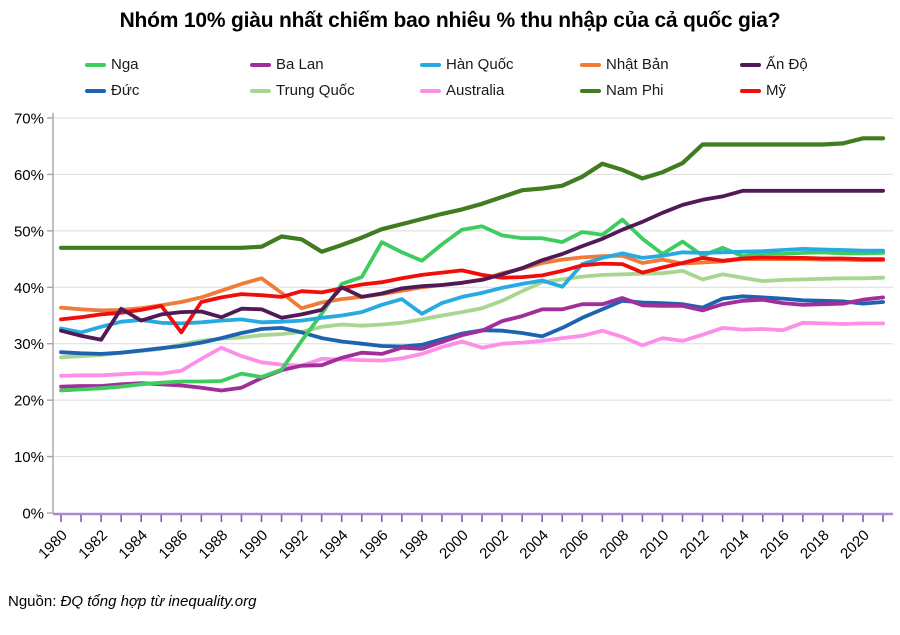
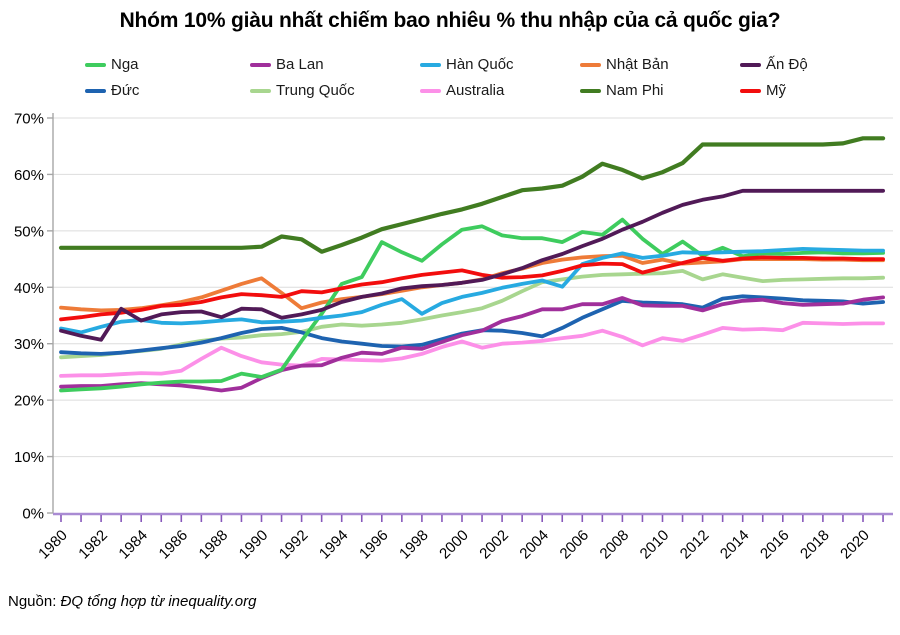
Mỹ/1986: 32% -> 37%
Ấn Độ/1994: 40% -> 37%
